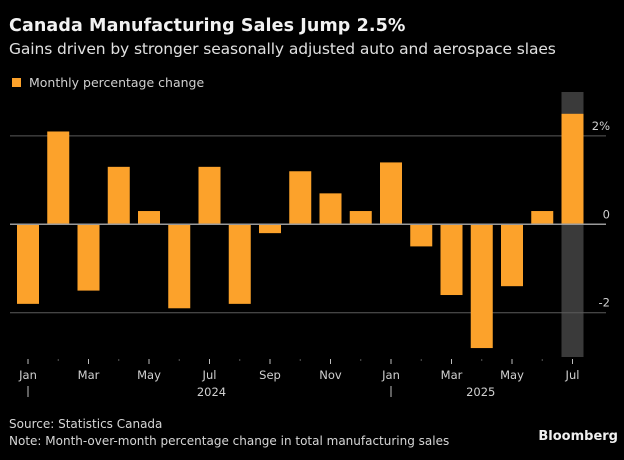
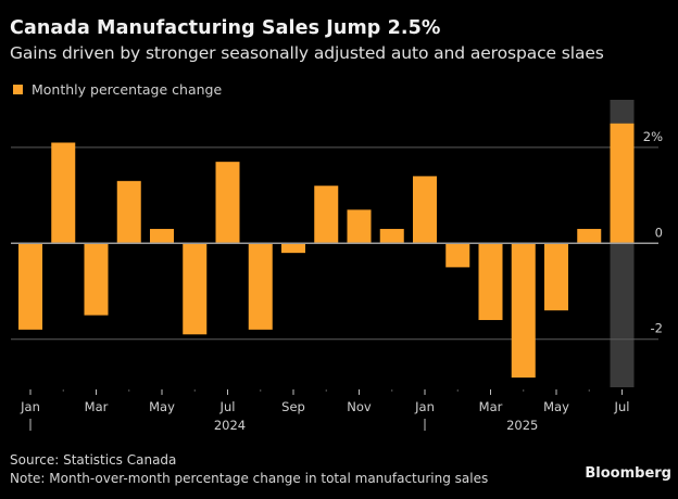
Jul 2024: 1.3% -> 1.7%
